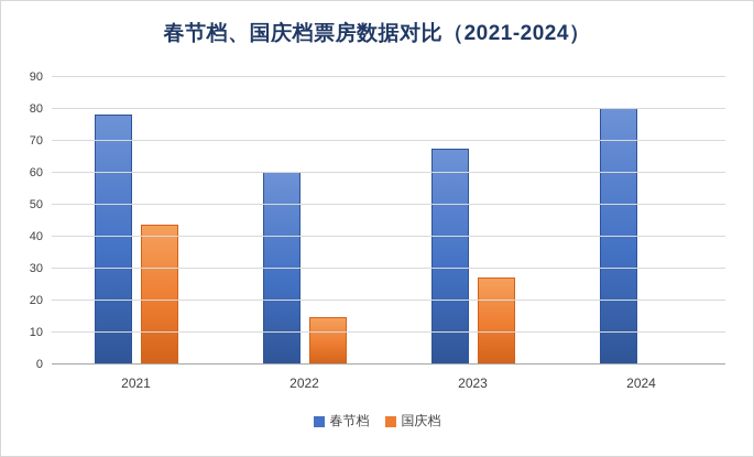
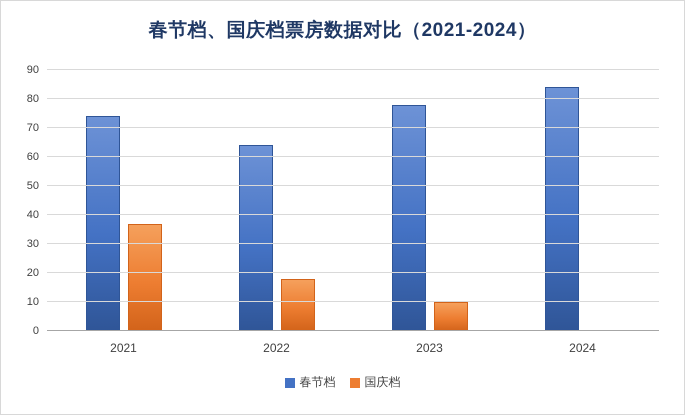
春节档/2021: 78 -> 74
国庆档/2021: 44 -> 37
春节档/2022: 60 -> 64
国庆档/2022: 15 -> 18
春节档/2023: 68 -> 78
国庆档/2023: 27 -> 10
春节档/2024: 80 -> 84
